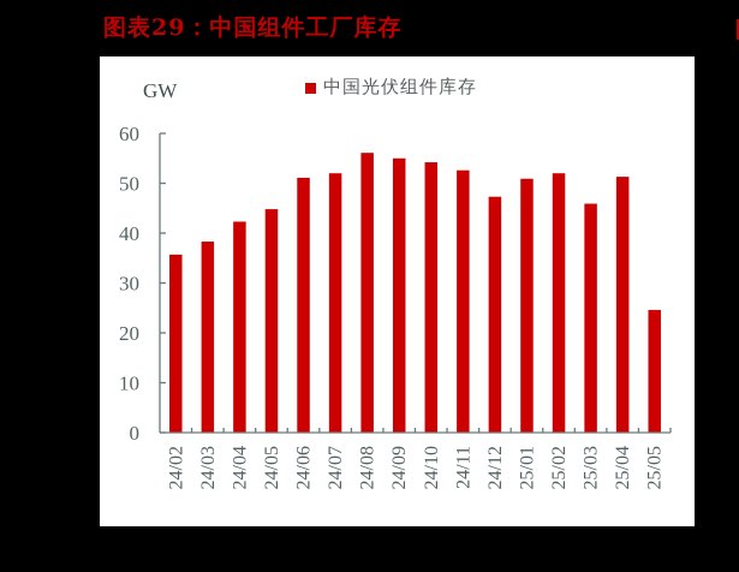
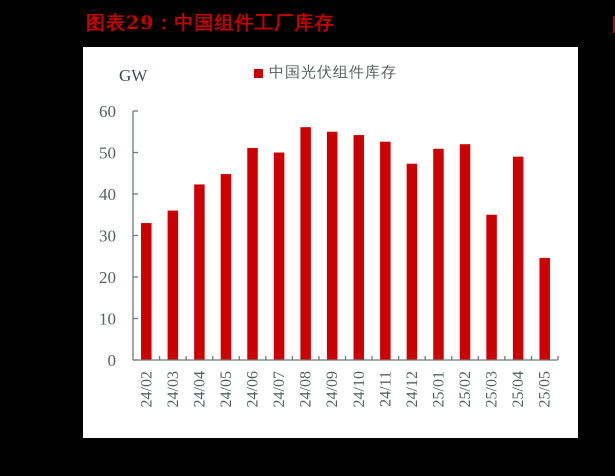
24/02: 36 -> 33
24/03: 38 -> 36
24/07: 52 -> 50
25/03: 46 -> 35
25/04: 51 -> 49
